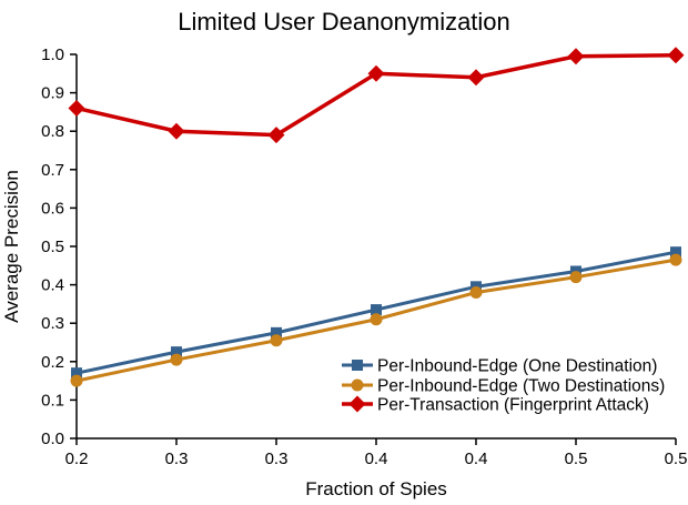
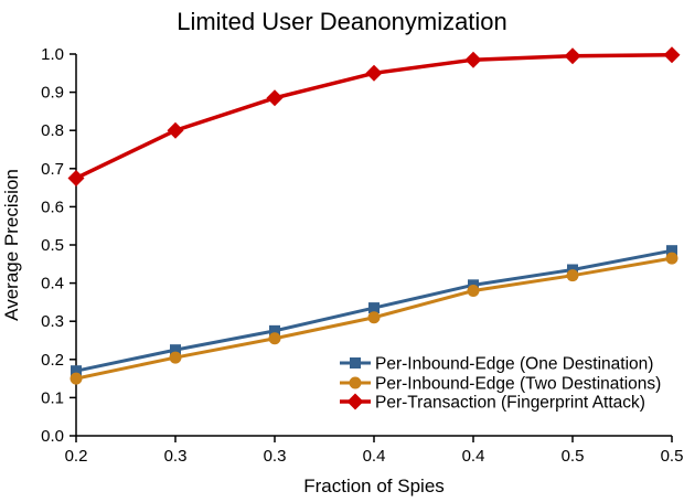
Per-Transaction (Fingerprint Attack)/0.2: 0.86 -> 0.68
Per-Transaction (Fingerprint Attack)/0.3: 0.79 -> 0.89
Per-Transaction (Fingerprint Attack)/0.4: 0.94 -> 0.98
